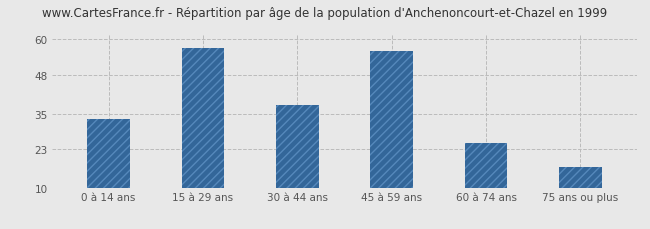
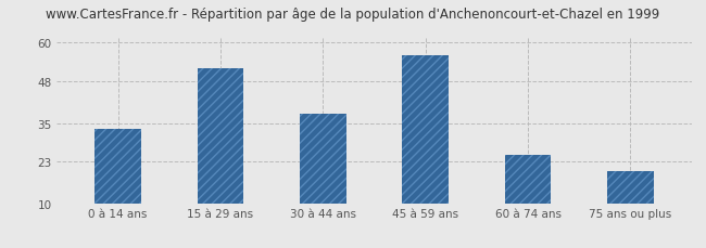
15 à 29 ans: 57 -> 52
75 ans ou plus: 17 -> 20
